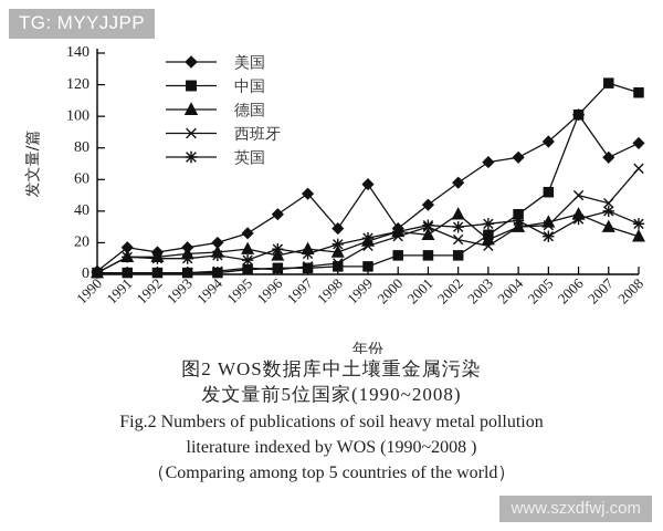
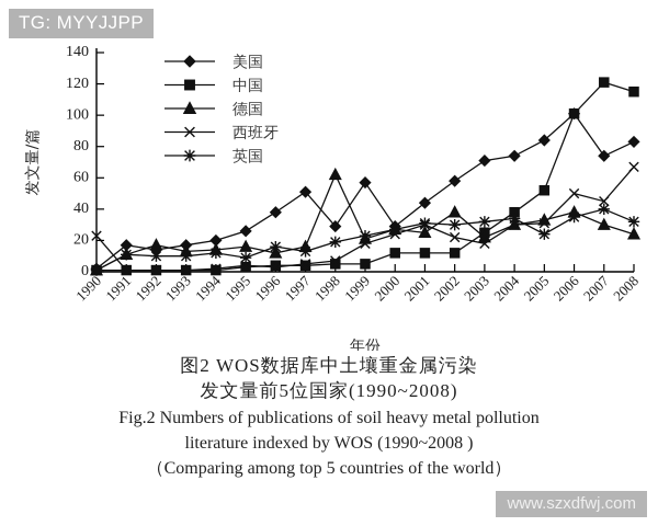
西班牙/1990: 1 -> 23
德国/1992: 11 -> 17
德国/1998: 14 -> 62
